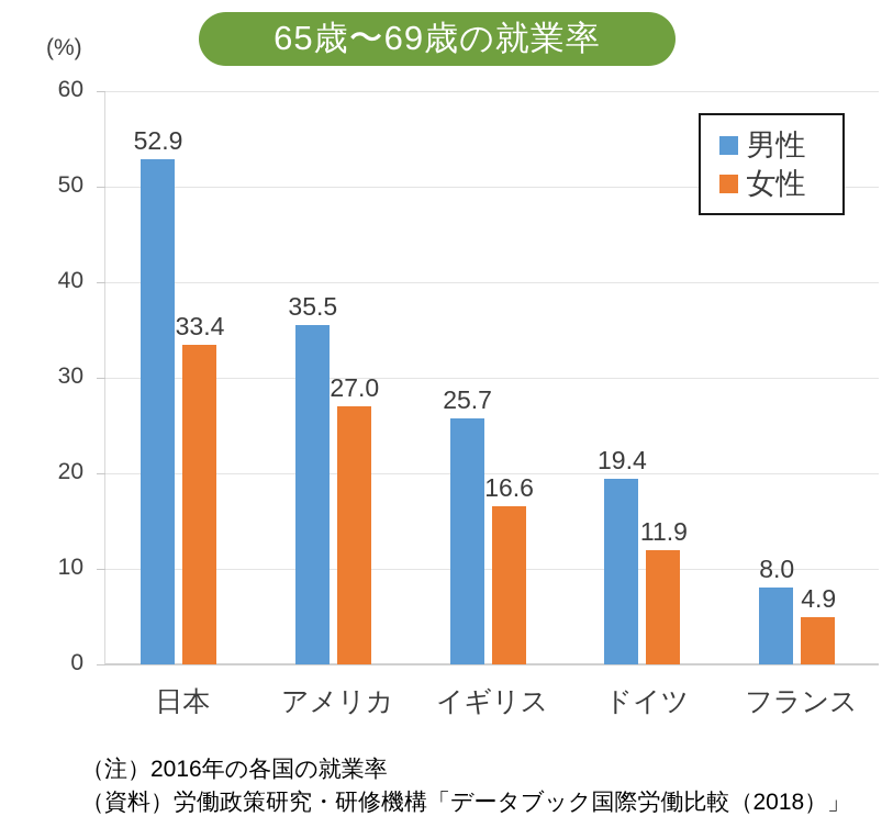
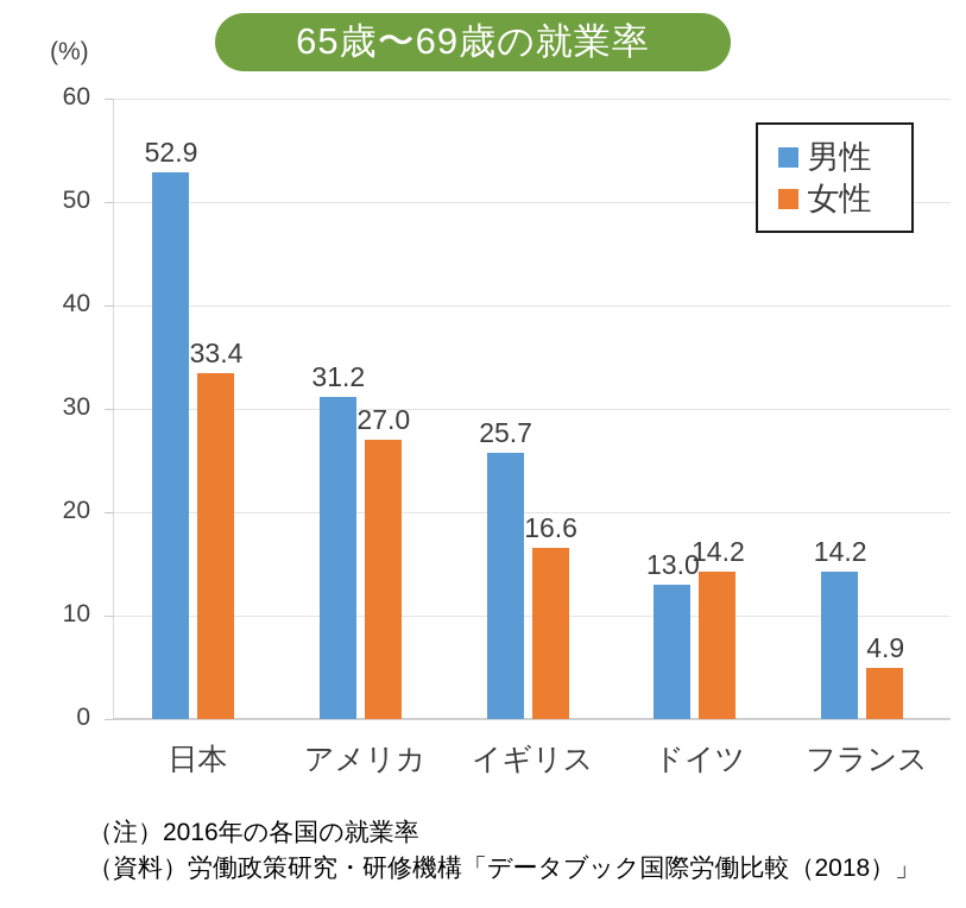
男性/アメリカ: 35.5 -> 31.2
男性/ドイツ: 19.4 -> 13.0
女性/ドイツ: 11.9 -> 14.2
男性/フランス: 8.0 -> 14.2
